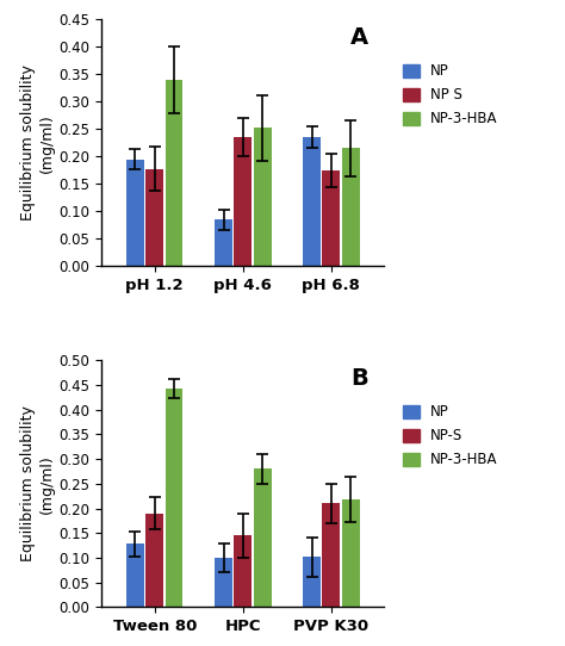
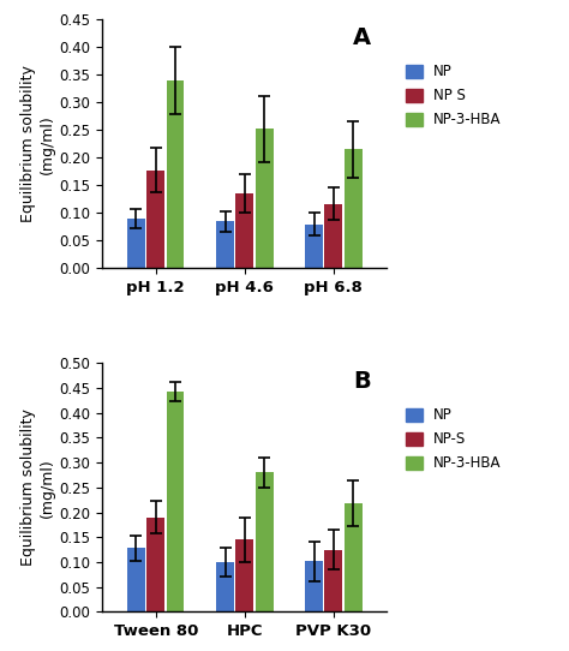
NP/pH 1.2: 0.195 -> 0.090
NP S/pH 4.6: 0.235 -> 0.135
NP/pH 6.8: 0.235 -> 0.080
NP S/pH 6.8: 0.175 -> 0.117
NP-S/PVP K30: 0.210 -> 0.125
